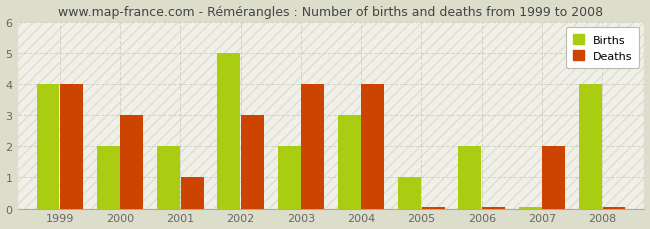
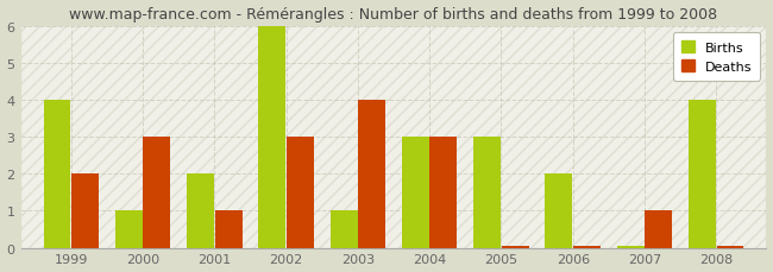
Deaths/1999: 4 -> 2
Births/2000: 2 -> 1
Births/2002: 5 -> 6
Births/2003: 2 -> 1
Deaths/2004: 4 -> 3
Births/2005: 1 -> 3
Deaths/2007: 2 -> 1
